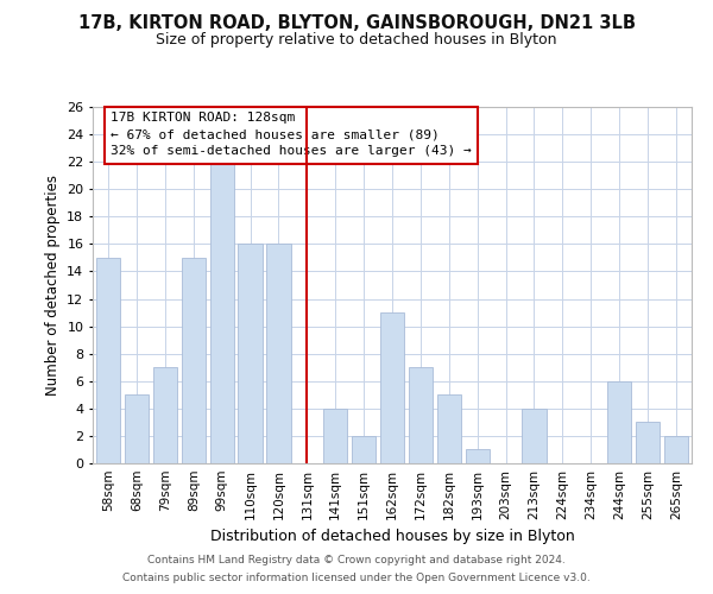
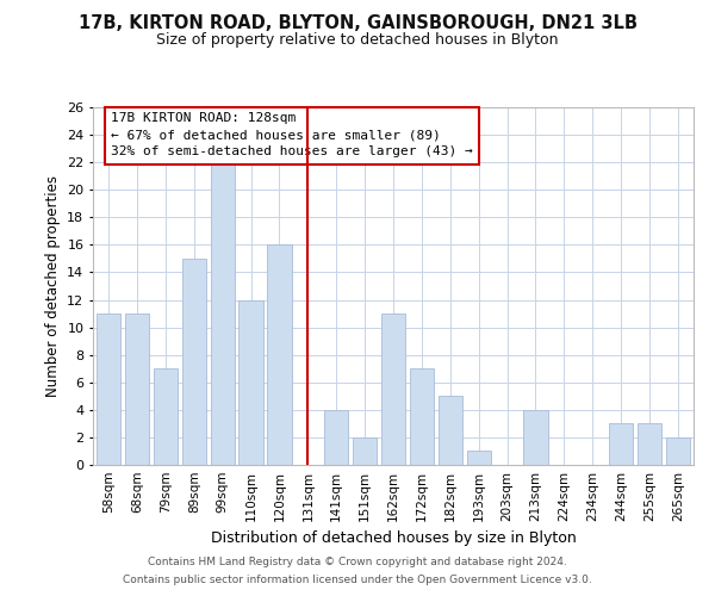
58sqm: 15 -> 11
68sqm: 5 -> 11
110sqm: 16 -> 12
244sqm: 6 -> 3
